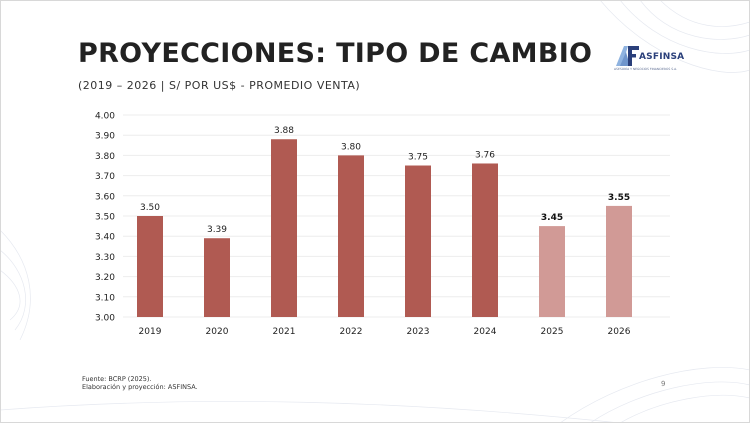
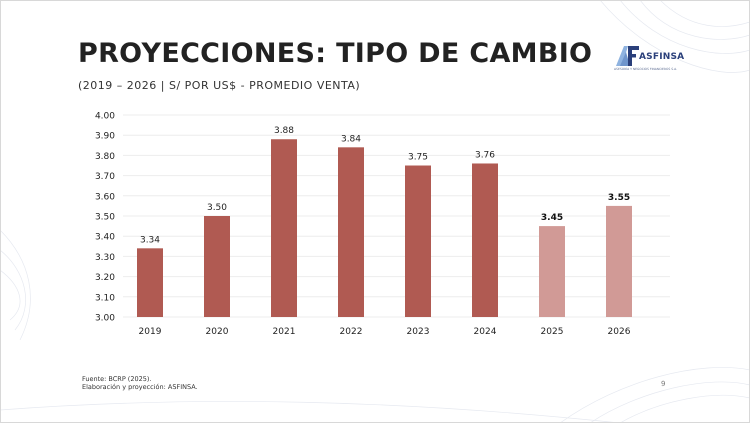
2019: 3.50 -> 3.34
2020: 3.39 -> 3.50
2022: 3.80 -> 3.84
